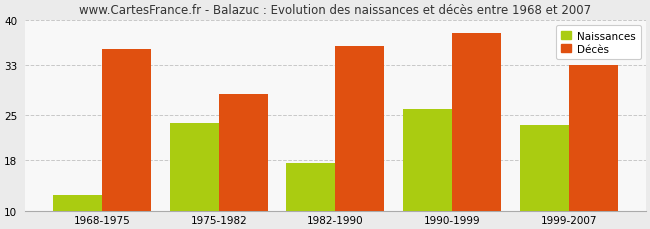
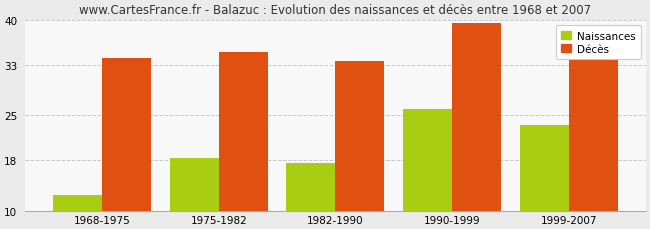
Décès/1968-1975: 35.4 -> 34.0
Naissances/1975-1982: 23.8 -> 18.3
Décès/1975-1982: 28.4 -> 35.0
Décès/1982-1990: 36.0 -> 33.5
Décès/1990-1999: 38.0 -> 39.5
Décès/1999-2007: 33.0 -> 34.0
